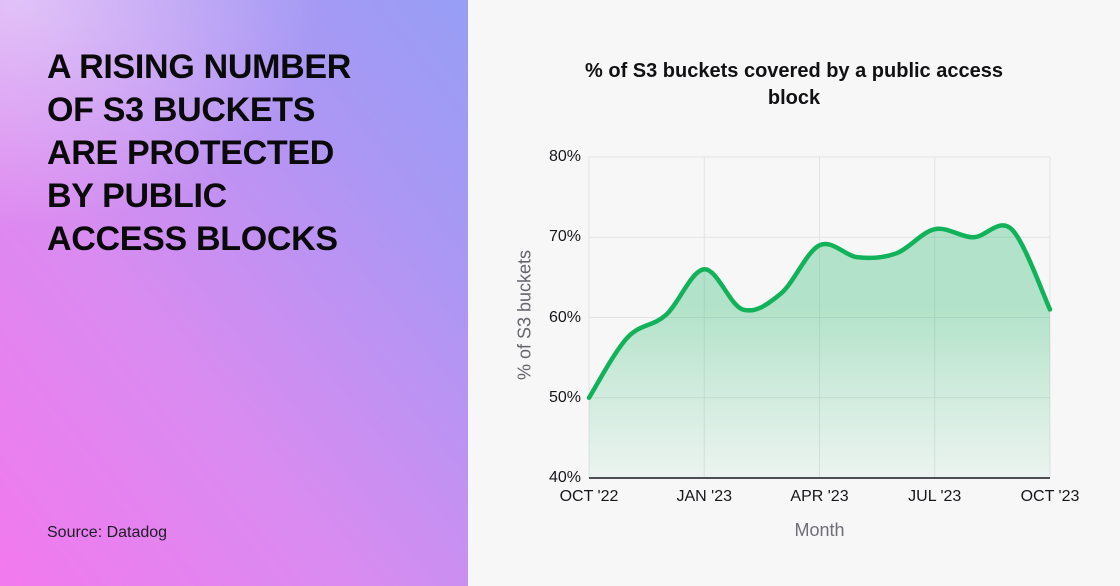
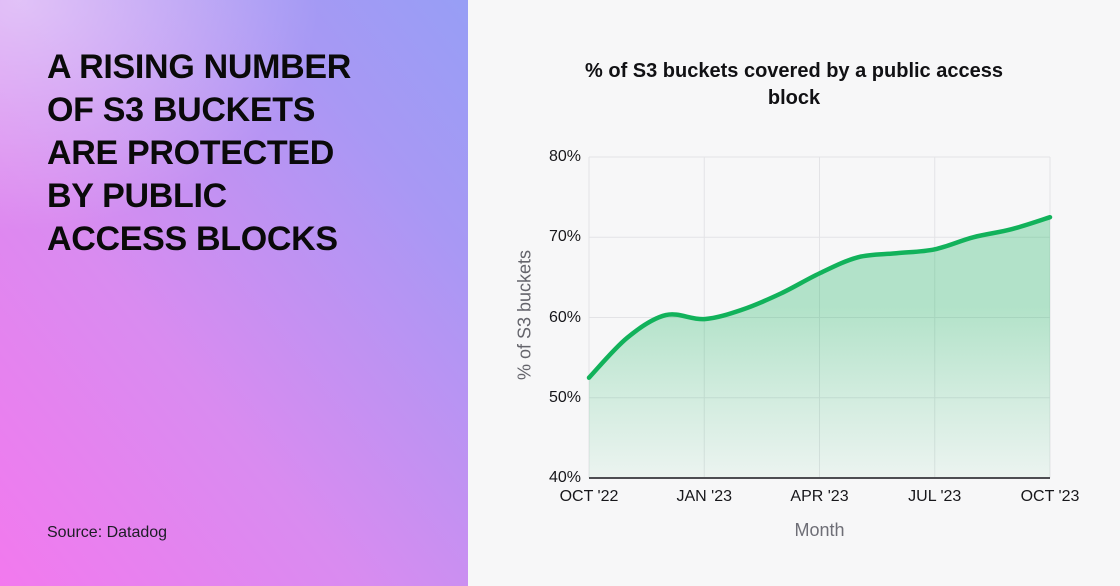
OCT '22: 50% -> 52%
JAN '23: 66% -> 60%
APR '23: 69% -> 66%
JUL '23: 71% -> 68%
OCT '23: 61% -> 72%
